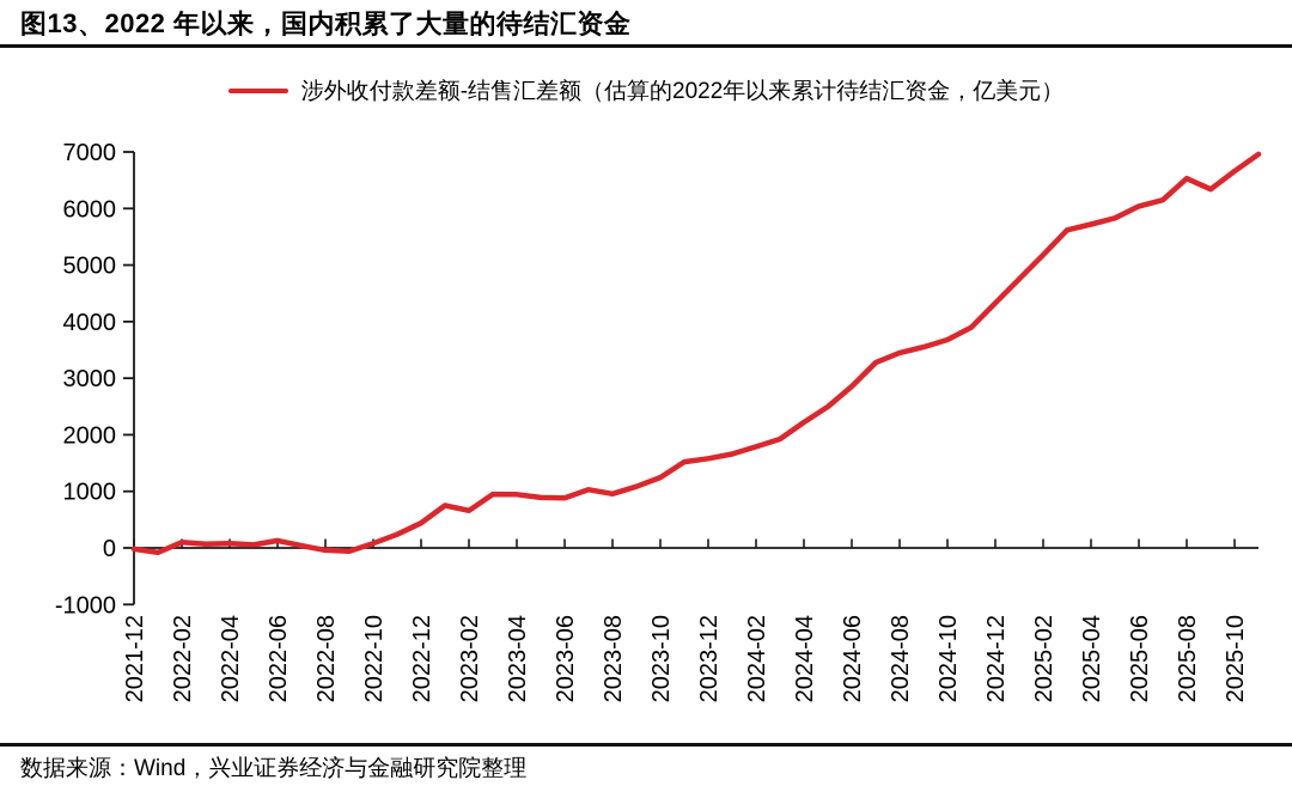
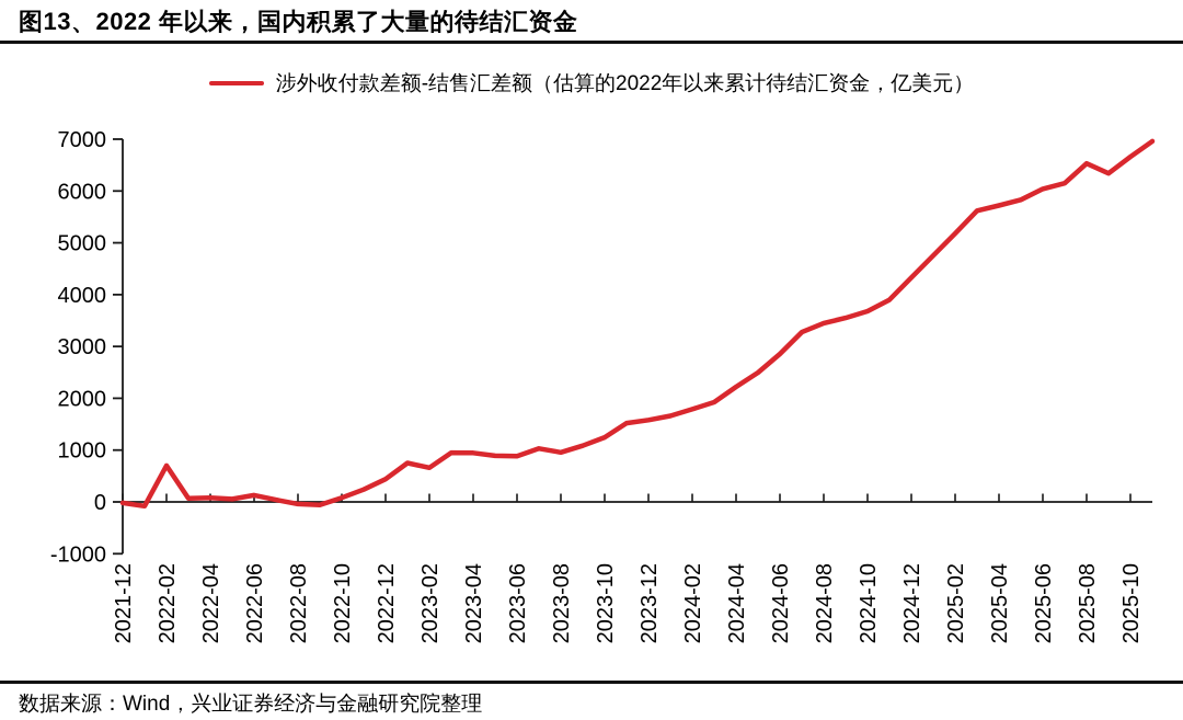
2022-02: 100 -> 700
